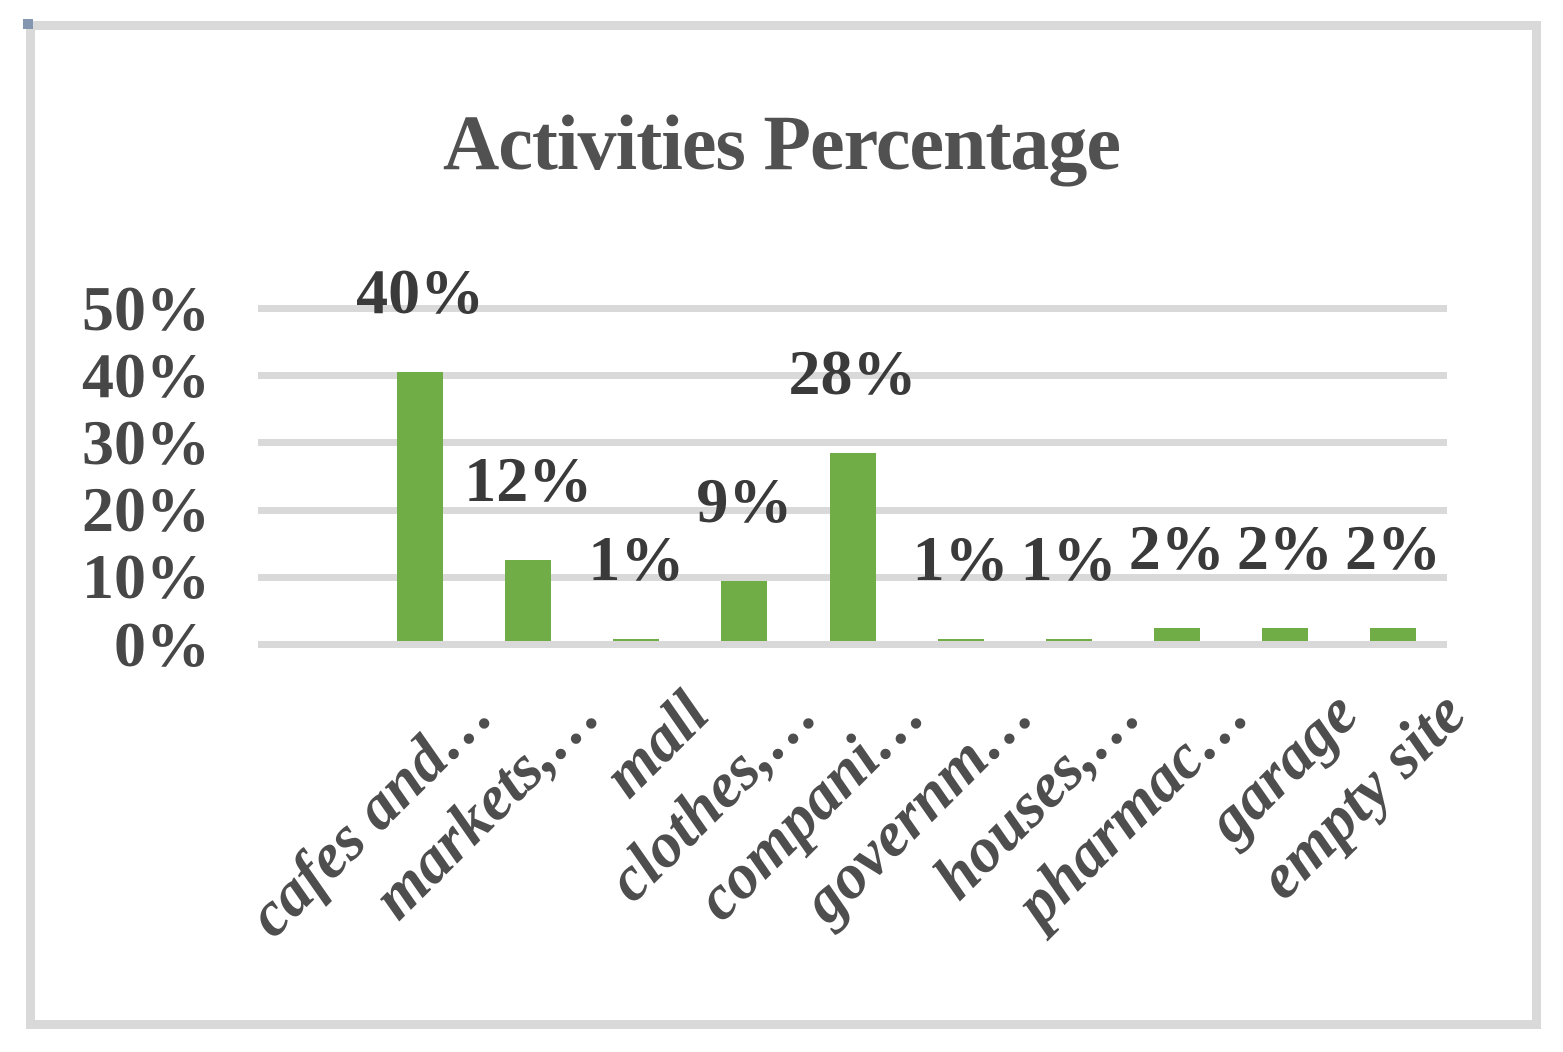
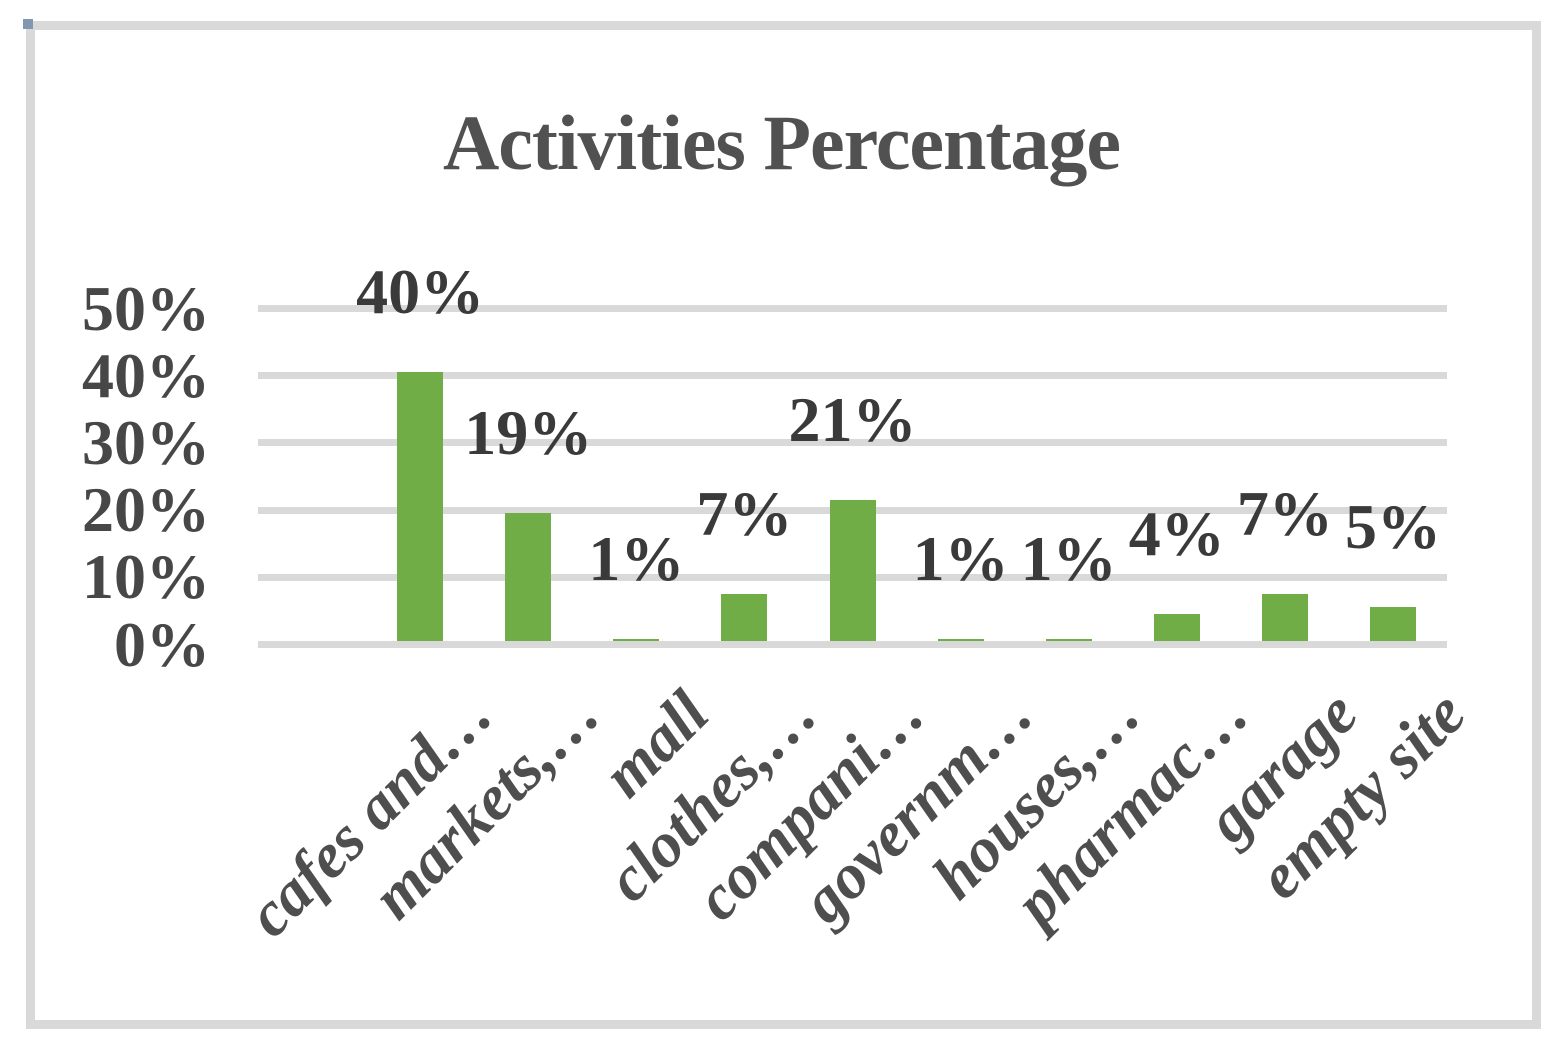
markets,…: 12% -> 19%
clothes,…: 9% -> 7%
compani…: 28% -> 21%
pharmac…: 2% -> 4%
garage: 2% -> 7%
empty site: 2% -> 5%
